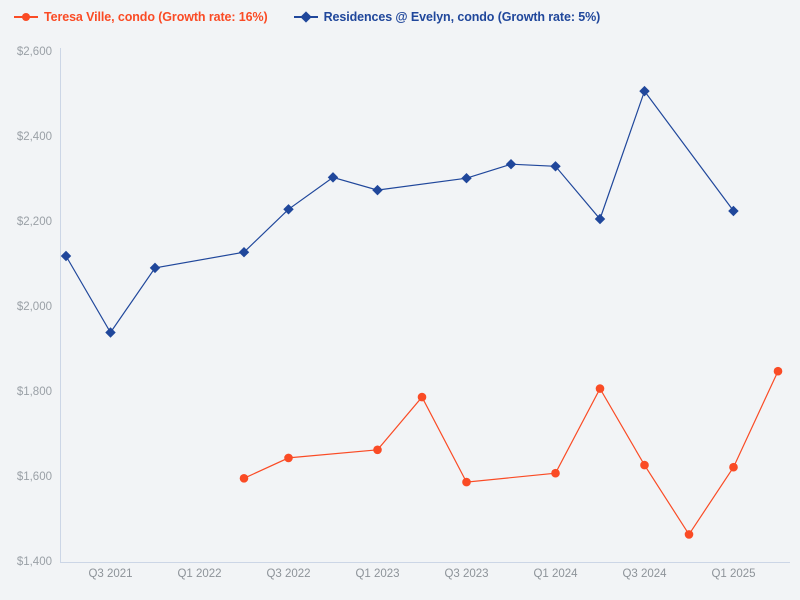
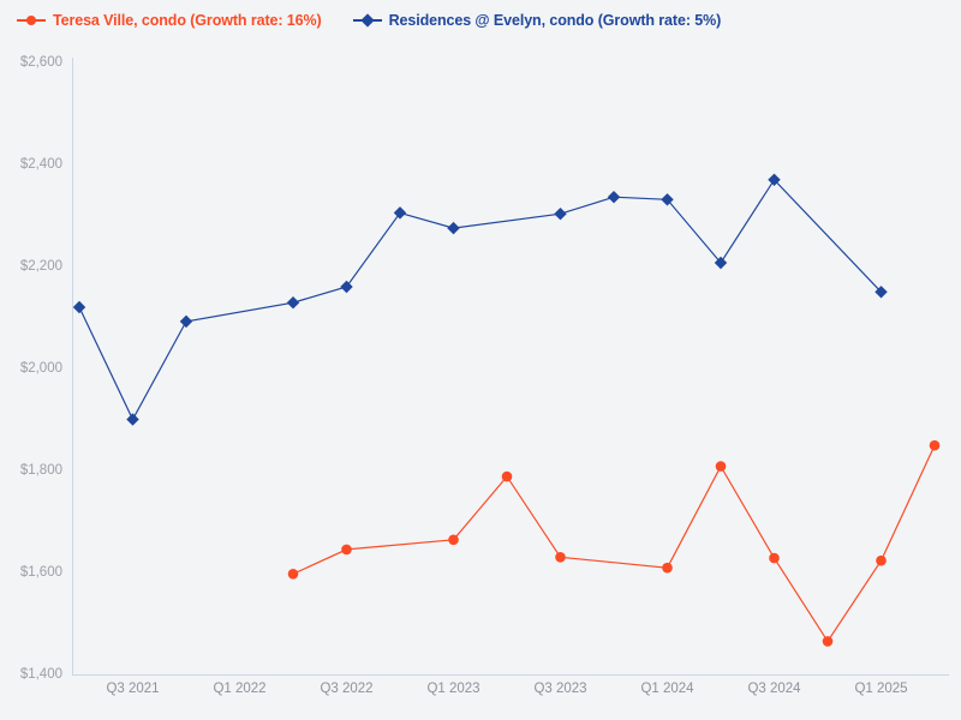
Residences @ Evelyn, condo (Growth rate: 5%)/Q3 2021: $1940 -> $1900
Residences @ Evelyn, condo (Growth rate: 5%)/Q3 2022: $2230 -> $2160
Teresa Ville, condo (Growth rate: 16%)/Q3 2023: $1590 -> $1630
Residences @ Evelyn, condo (Growth rate: 5%)/Q3 2024: $2510 -> $2370
Residences @ Evelyn, condo (Growth rate: 5%)/Q1 2025: $2230 -> $2150
